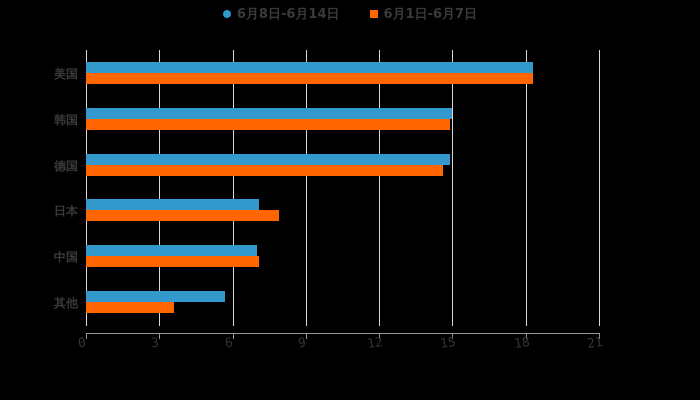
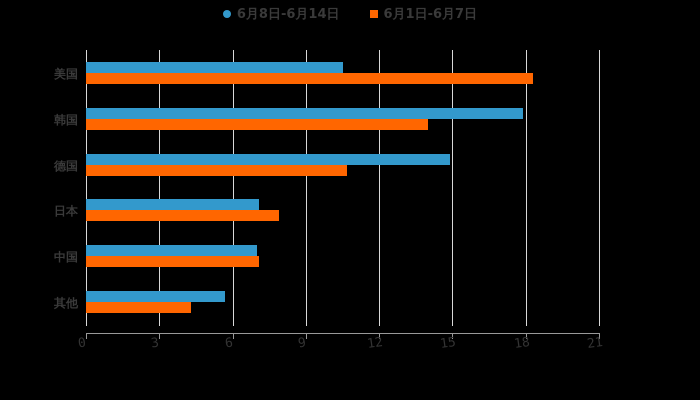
6月8日-6月14日/美国: 18.3 -> 10.5
6月8日-6月14日/韩国: 15.0 -> 17.9
6月1日-6月7日/韩国: 14.9 -> 14.0
6月1日-6月7日/德国: 14.6 -> 10.7
6月1日-6月7日/其他: 3.6 -> 4.3
